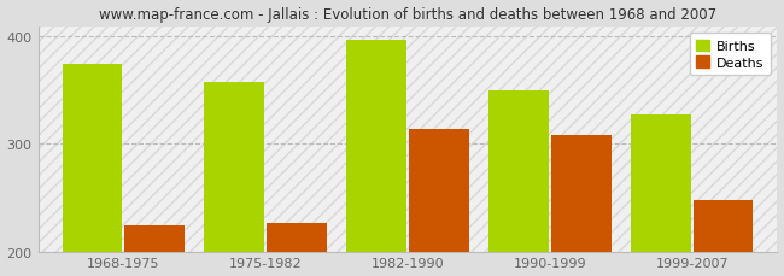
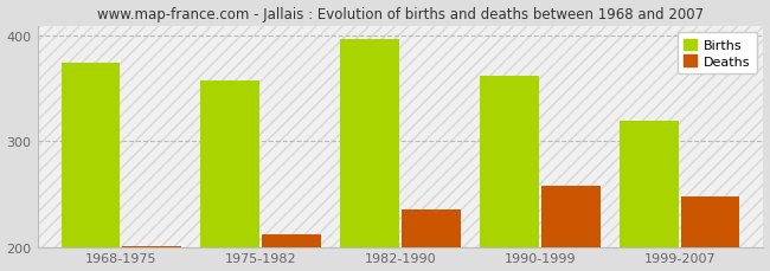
Deaths/1968-1975: 224 -> 201
Deaths/1975-1982: 226 -> 212
Deaths/1982-1990: 314 -> 235
Births/1990-1999: 350 -> 362
Deaths/1990-1999: 308 -> 258
Births/1999-2007: 328 -> 320
